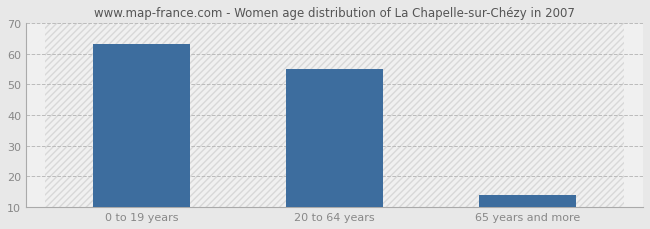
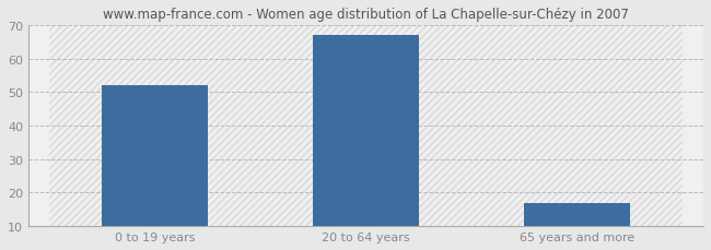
0 to 19 years: 63 -> 52
20 to 64 years: 55 -> 67
65 years and more: 14 -> 17
